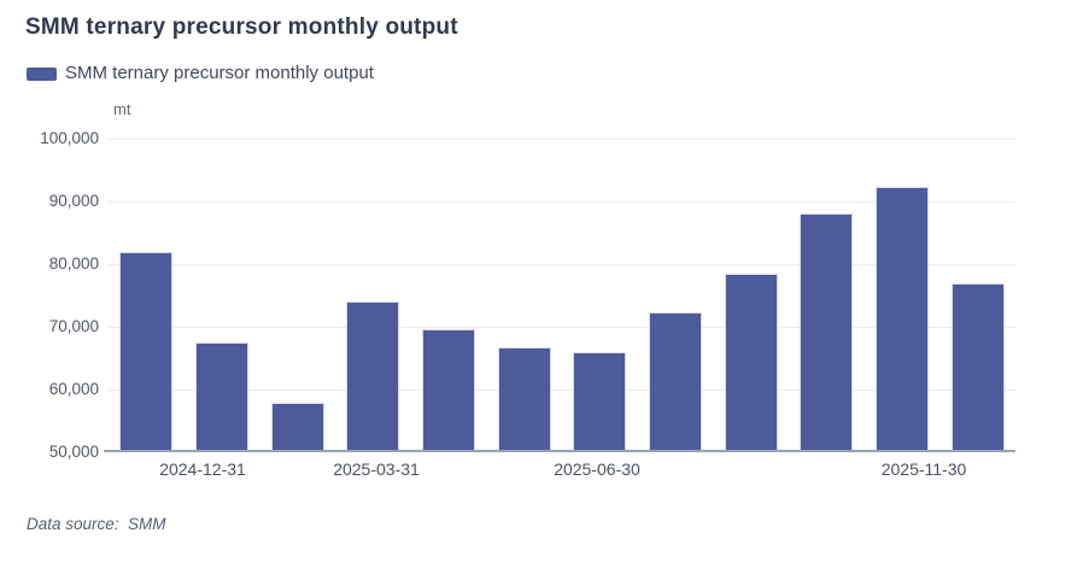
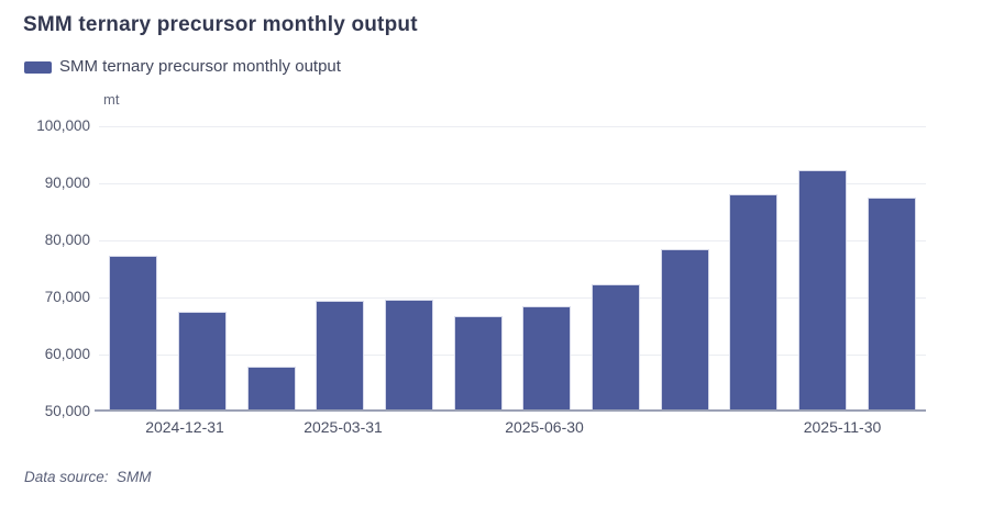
2024-12-31: 82000 -> 77000
2025-03-31: 74000 -> 70000
2025-06-30: 66000 -> 68000
2025-11-30: 77000 -> 88000
